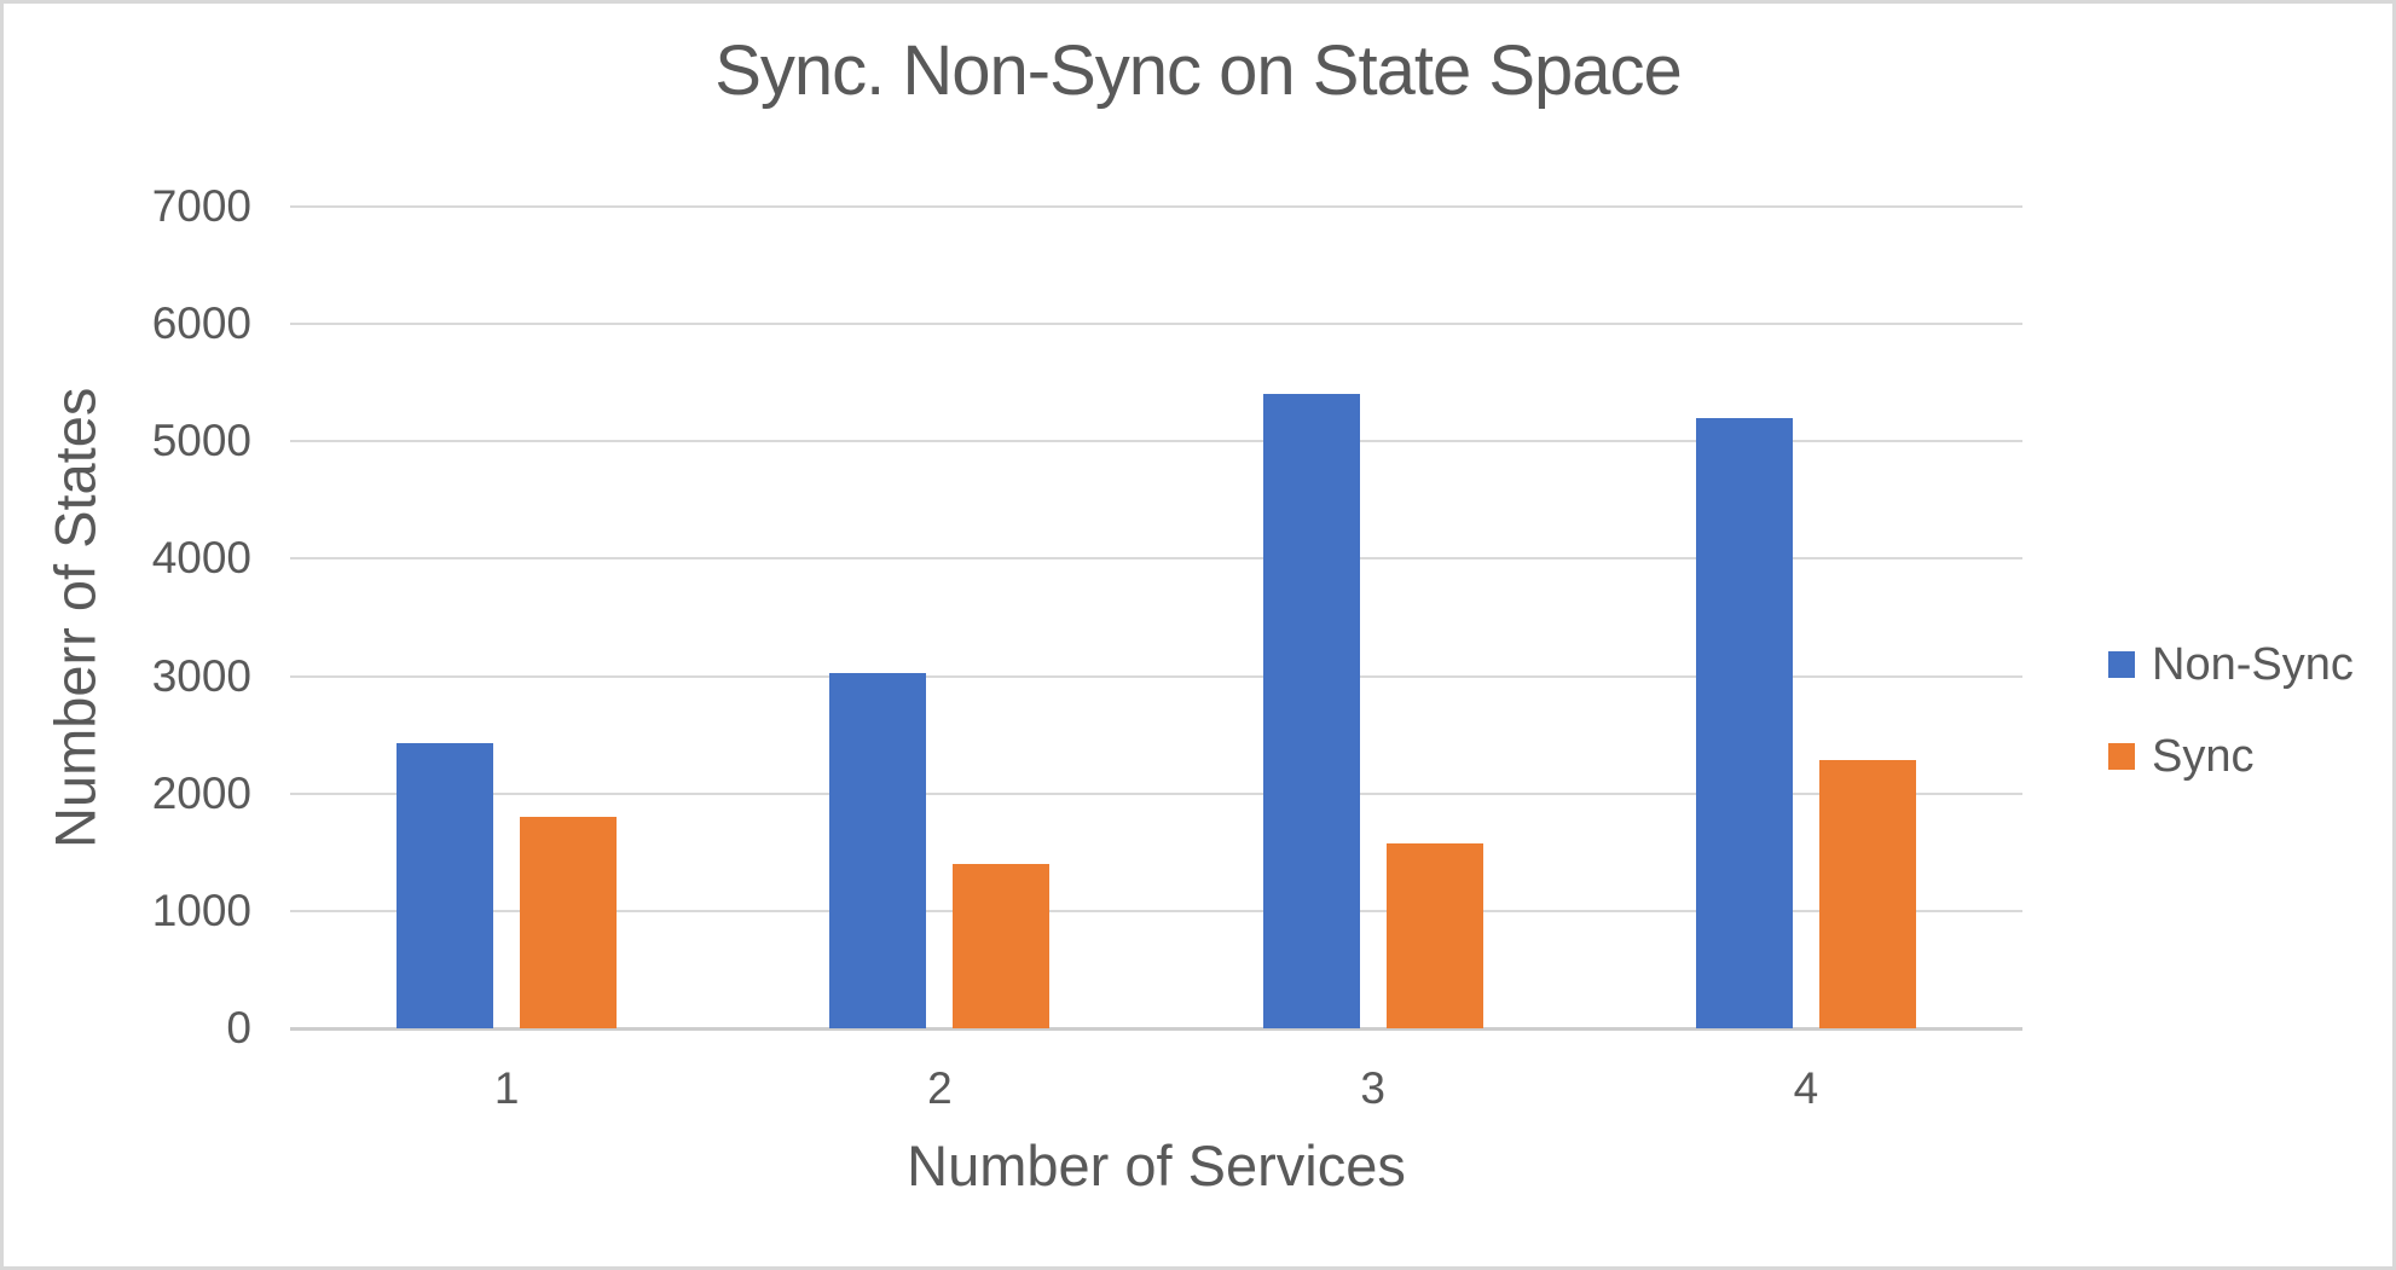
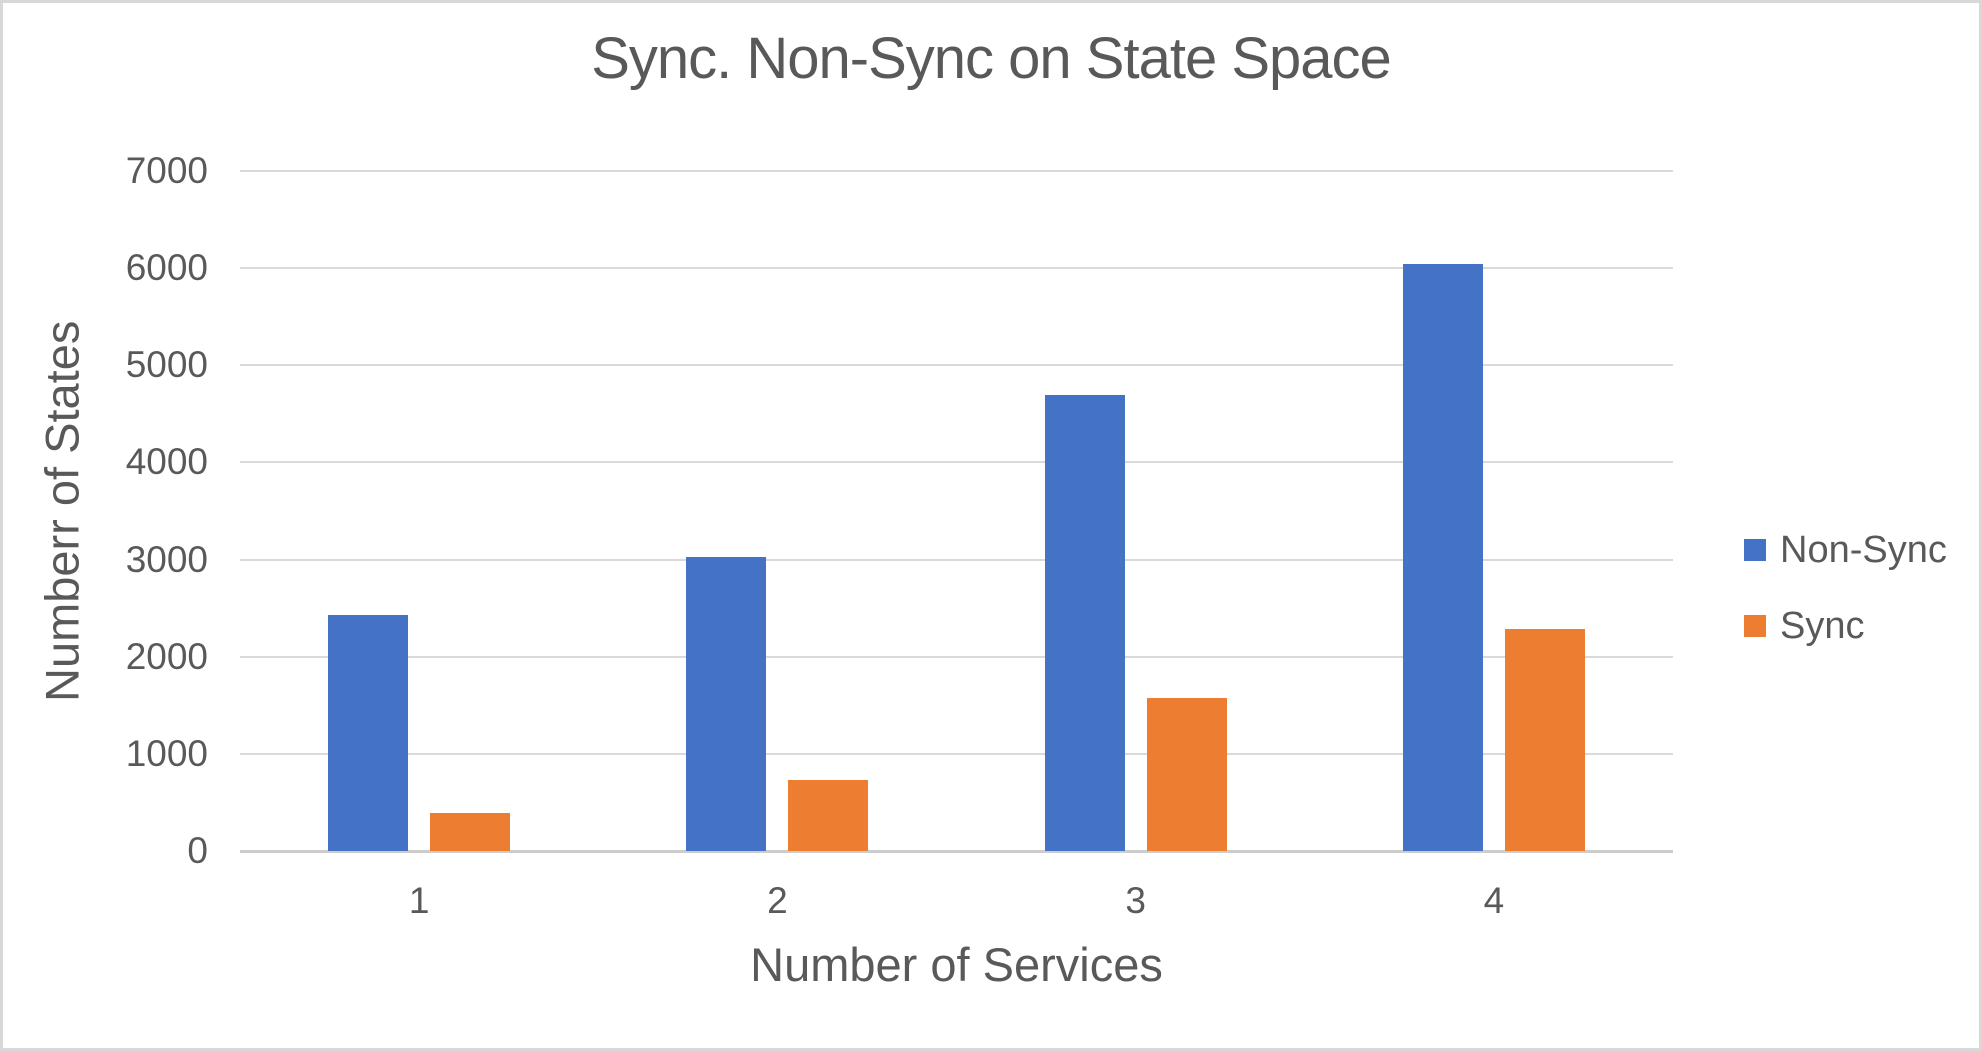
Sync/1: 1800 -> 400
Sync/2: 1400 -> 700
Non-Sync/3: 5400 -> 4700
Non-Sync/4: 5200 -> 6000
